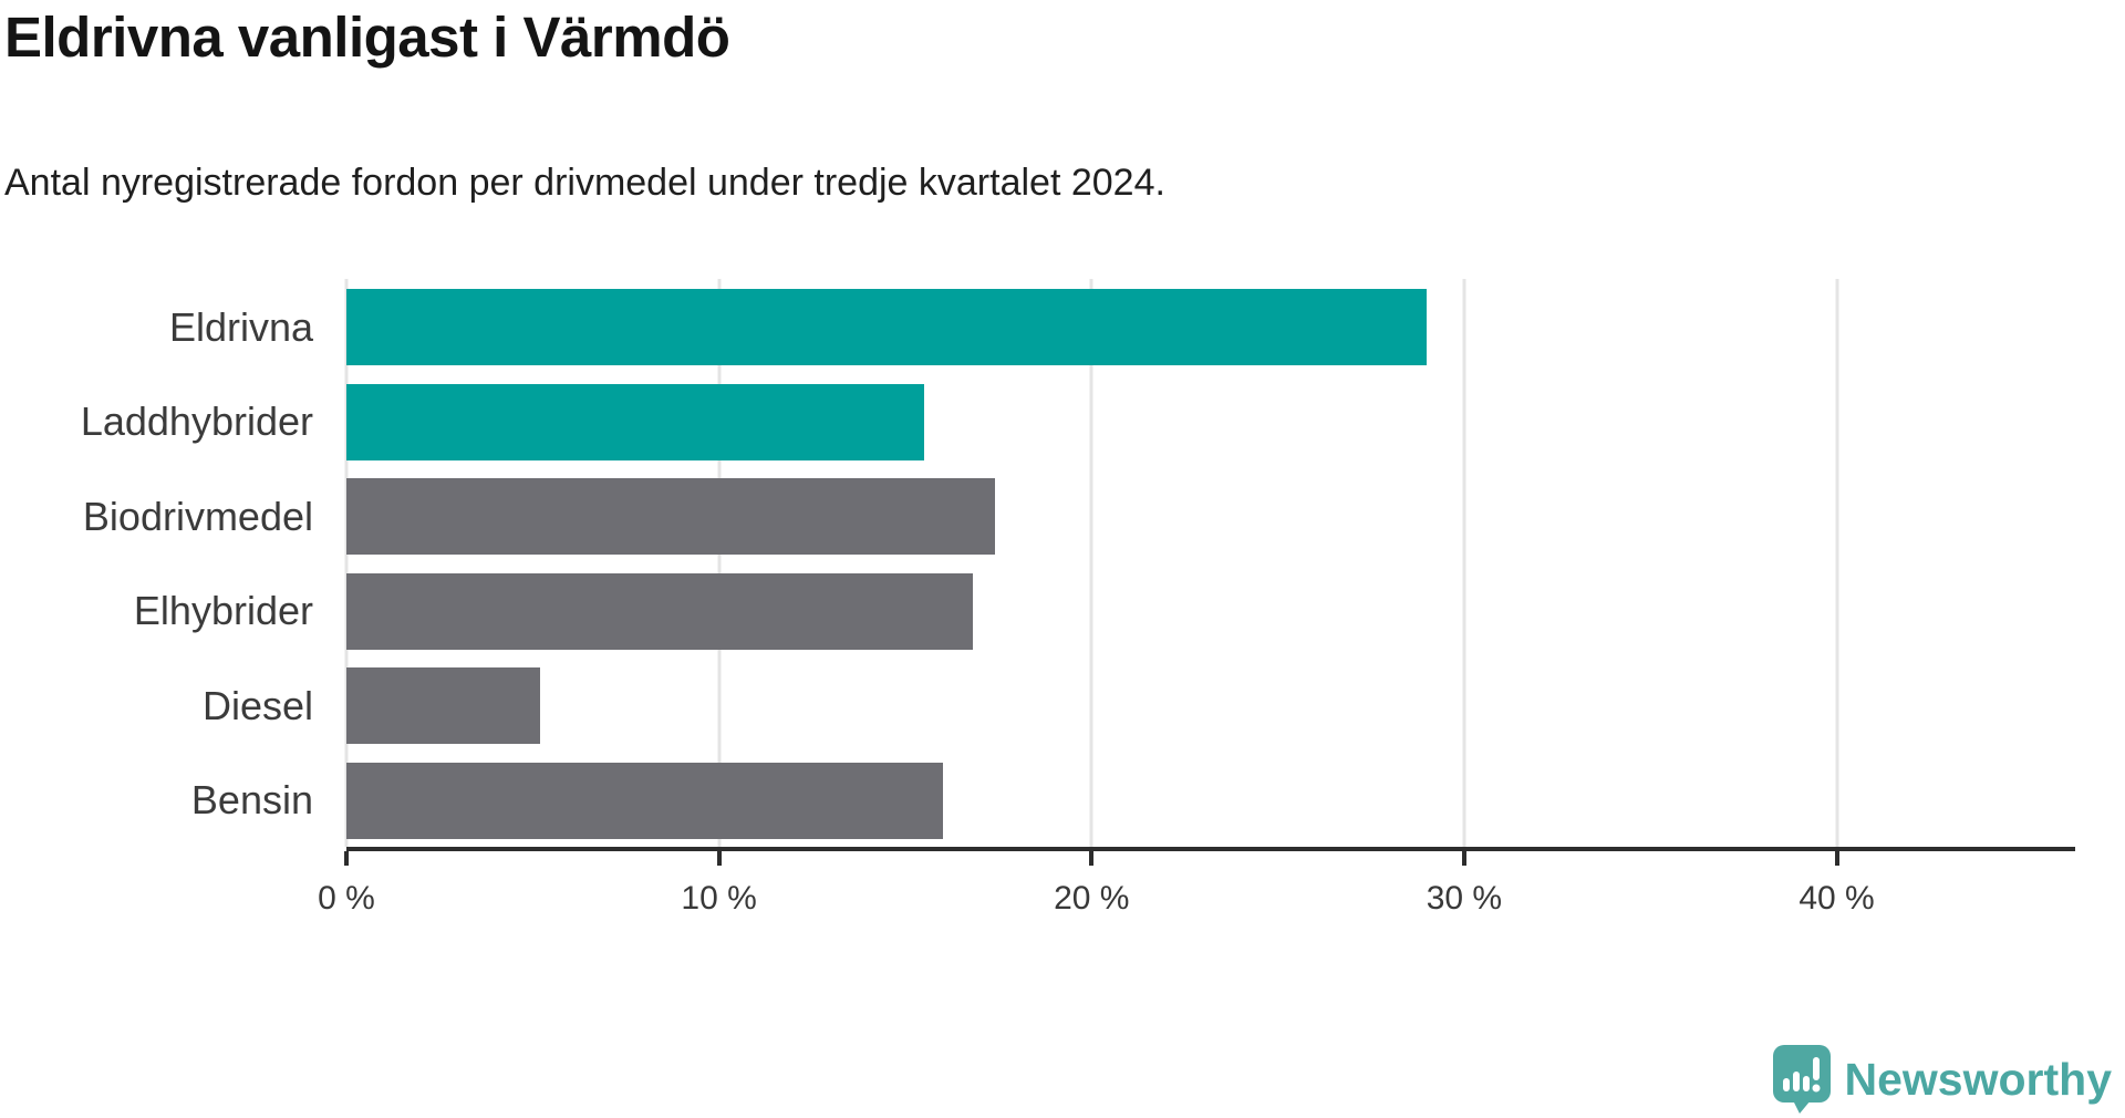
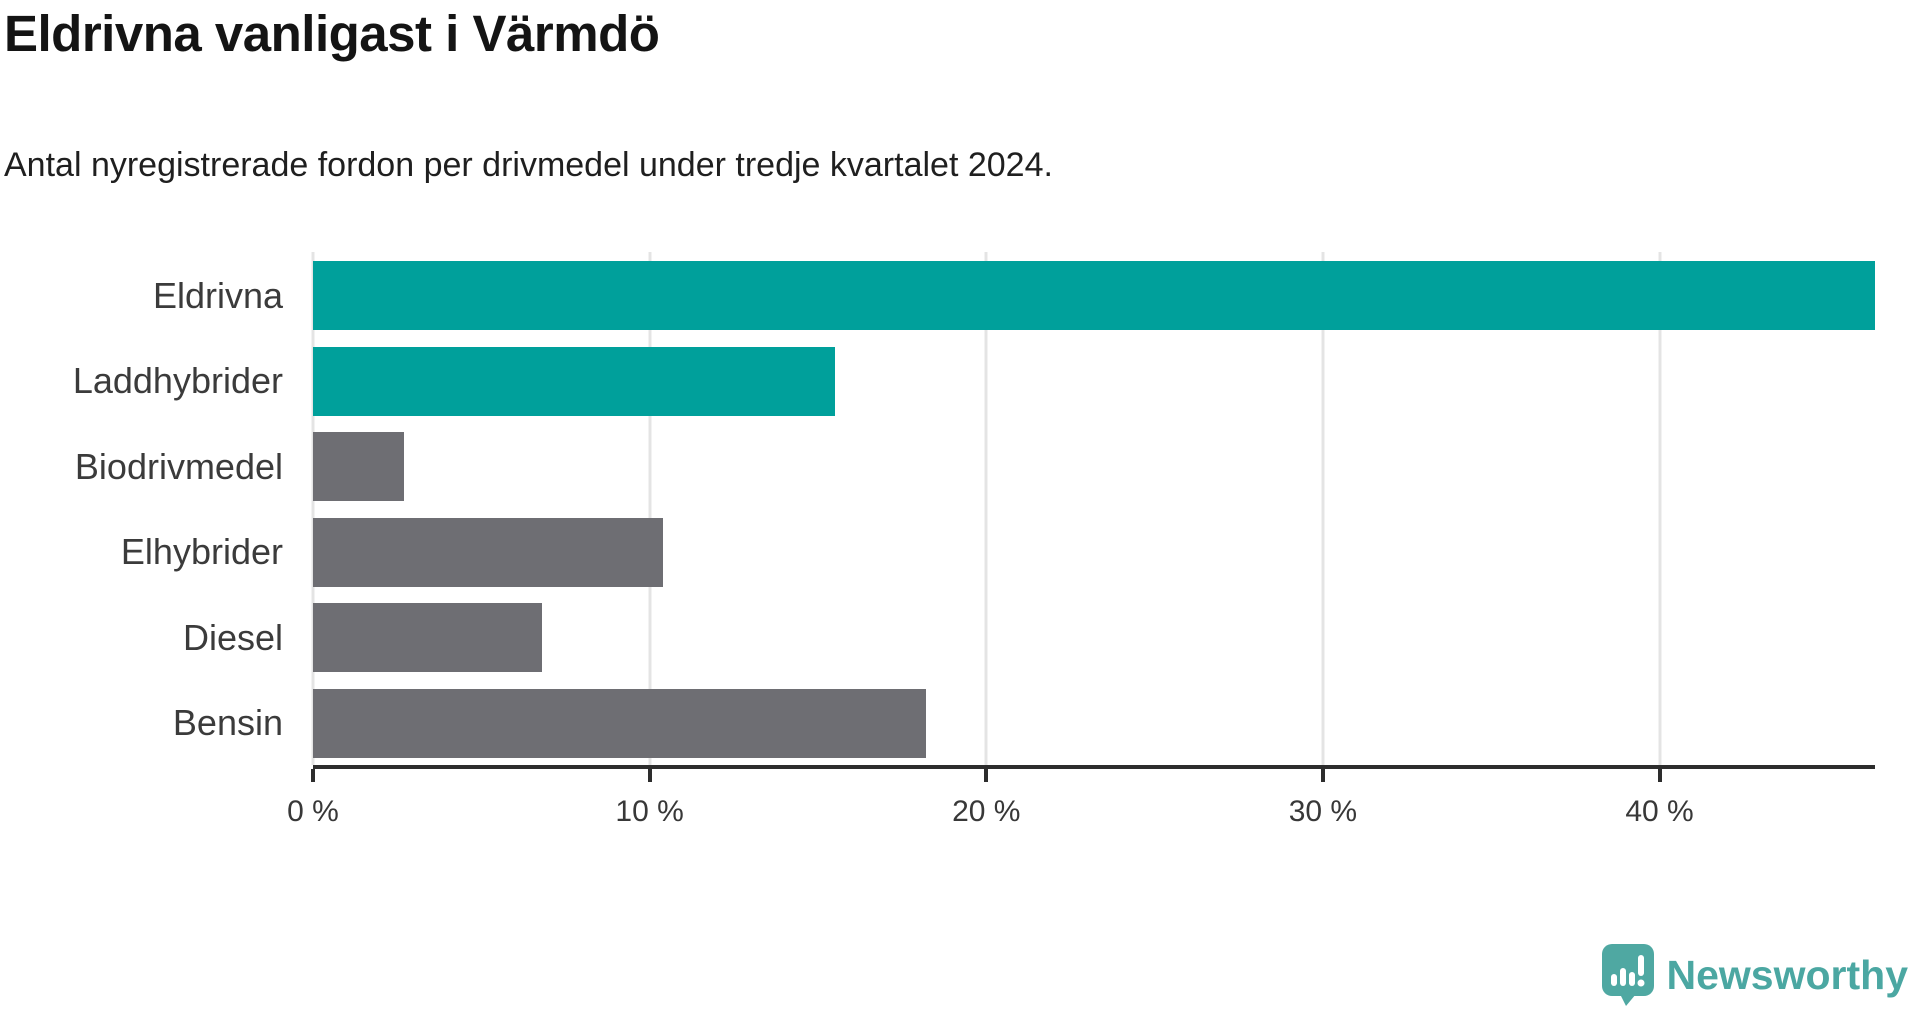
Eldrivna: 29.0% -> 46.4%
Biodrivmedel: 17.4% -> 2.7%
Elhybrider: 16.8% -> 10.4%
Diesel: 5.2% -> 6.8%
Bensin: 16.0% -> 18.2%
